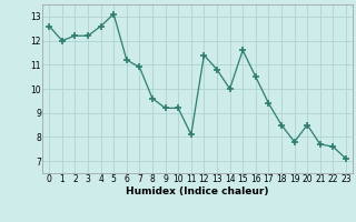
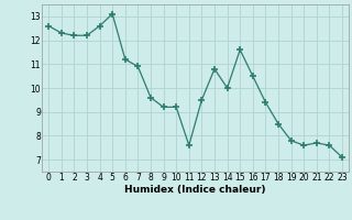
1: 12.0 -> 12.3
11: 8.1 -> 7.6
12: 11.4 -> 9.5
20: 8.5 -> 7.6
